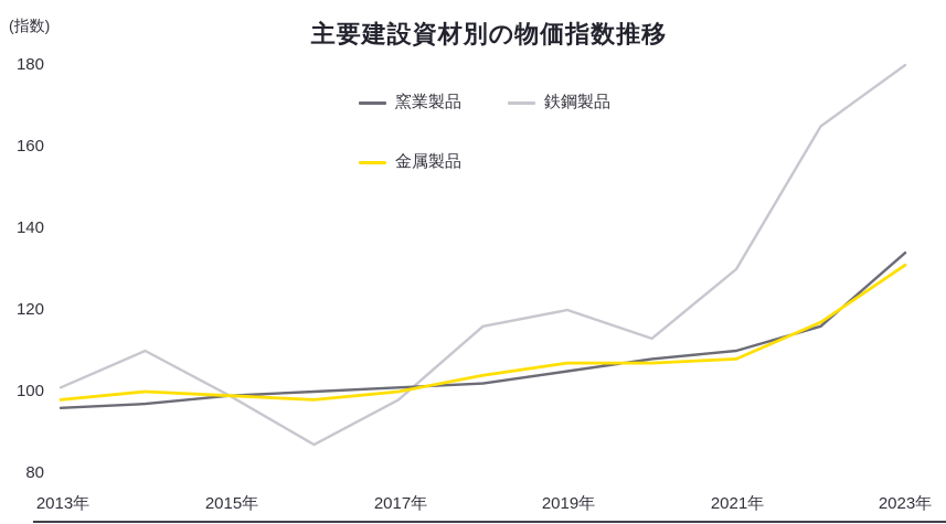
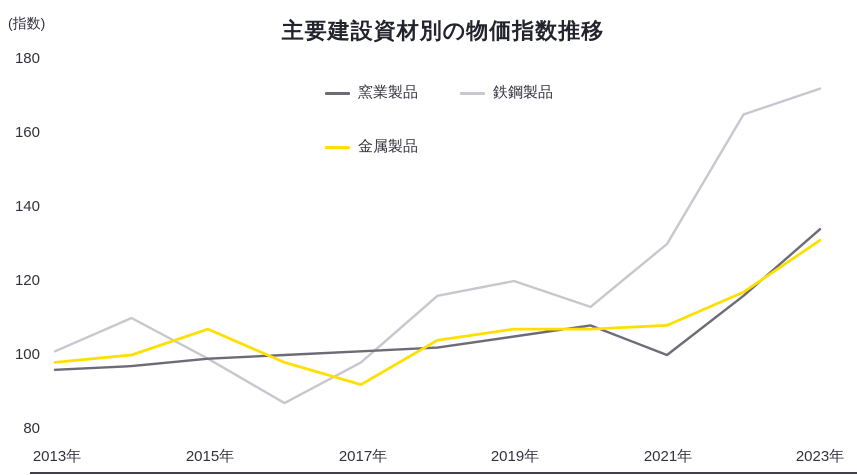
金属製品/2015年: 99 -> 107
金属製品/2017年: 100 -> 92
窯業製品/2021年: 110 -> 100
鉄鋼製品/2023年: 180 -> 172
